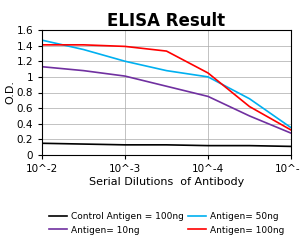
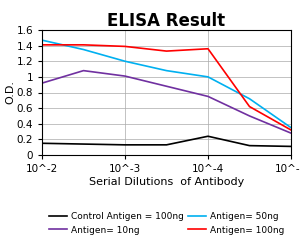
Antigen= 10ng/10^-2: 1.13 -> 0.92
Control Antigen = 100ng/10^-4: 0.12 -> 0.24
Antigen= 100ng/10^-4: 1.05 -> 1.36
